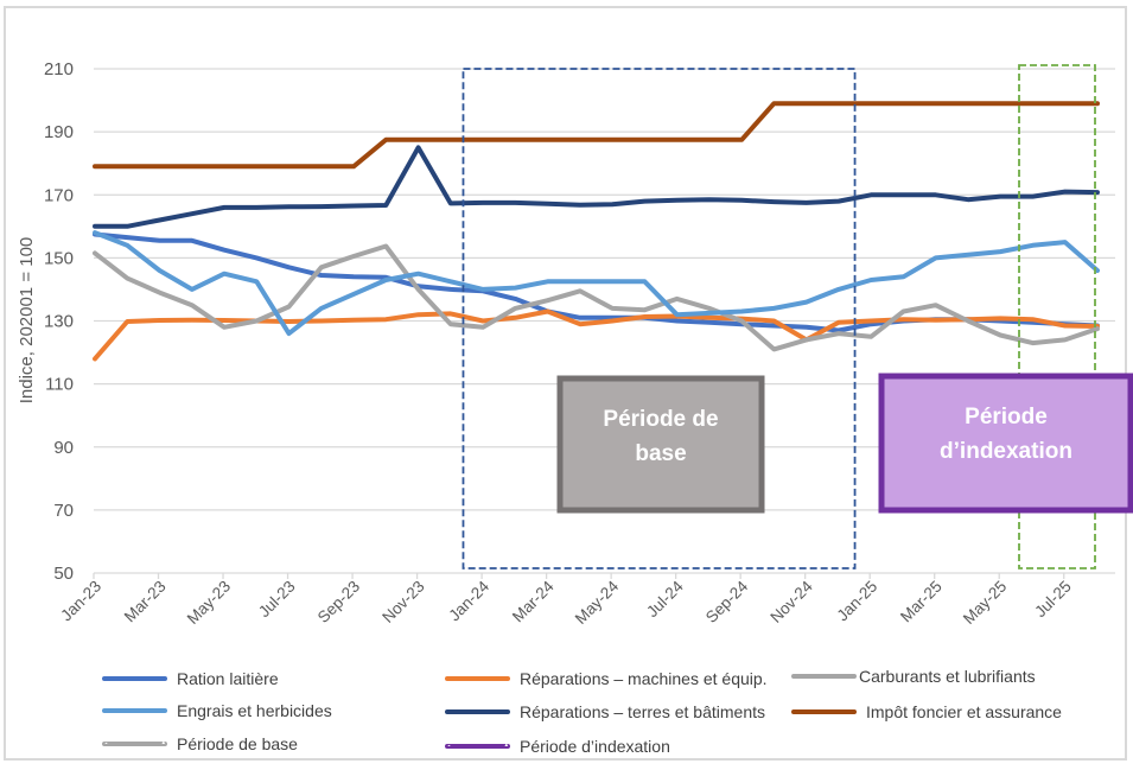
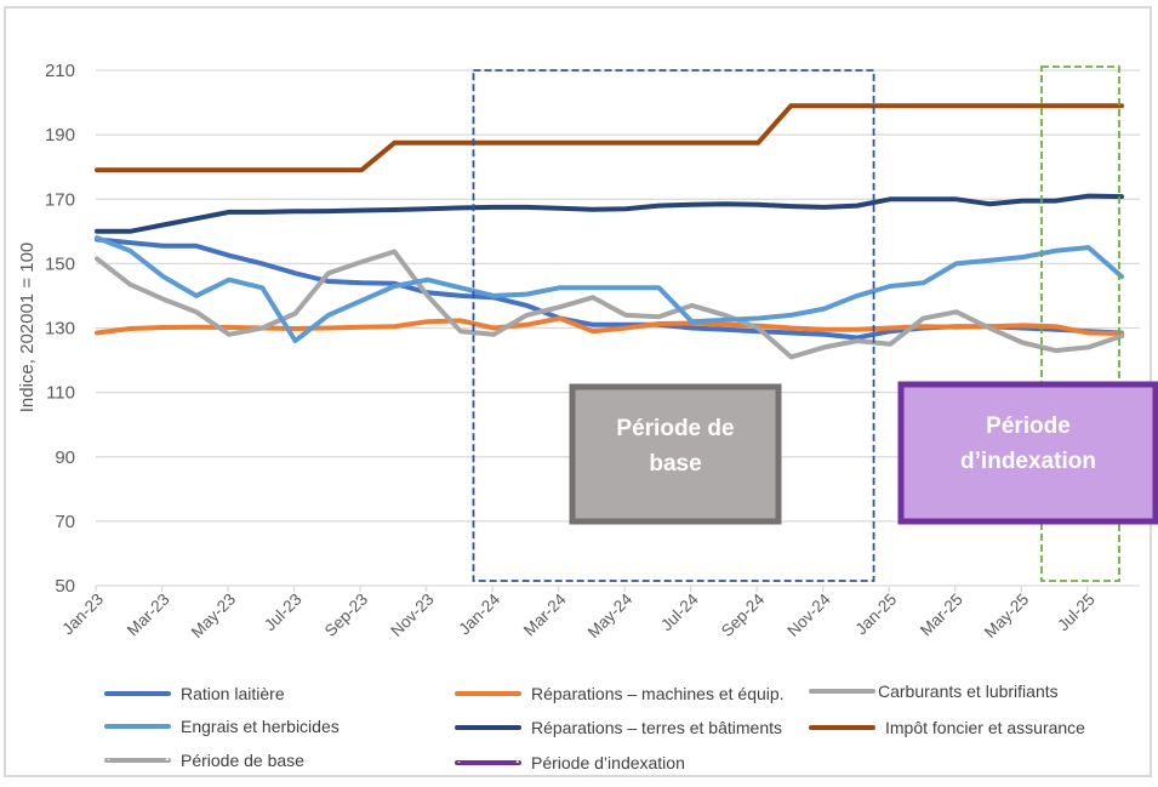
Réparations – machines et équip./Jan-23: 118 -> 128
Réparations – terres et bâtiments/Nov-23: 185 -> 167
Réparations – machines et équip./Nov-24: 124 -> 130
